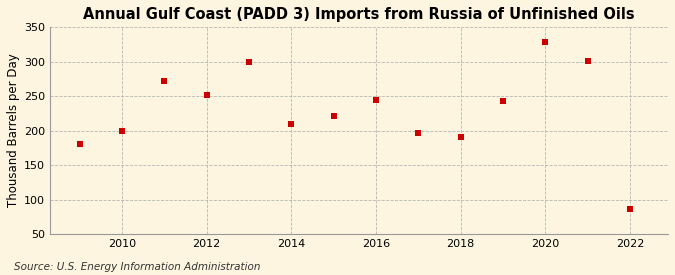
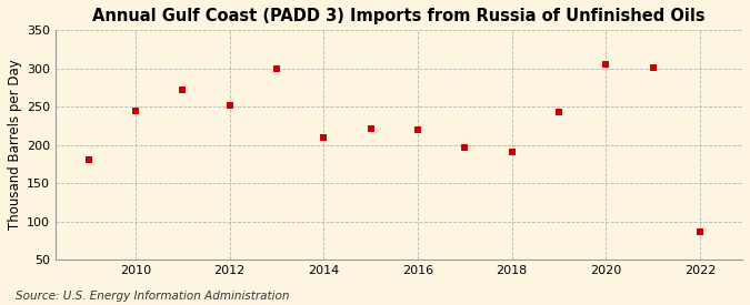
2010: 200 -> 244
2016: 245 -> 220
2020: 328 -> 306
